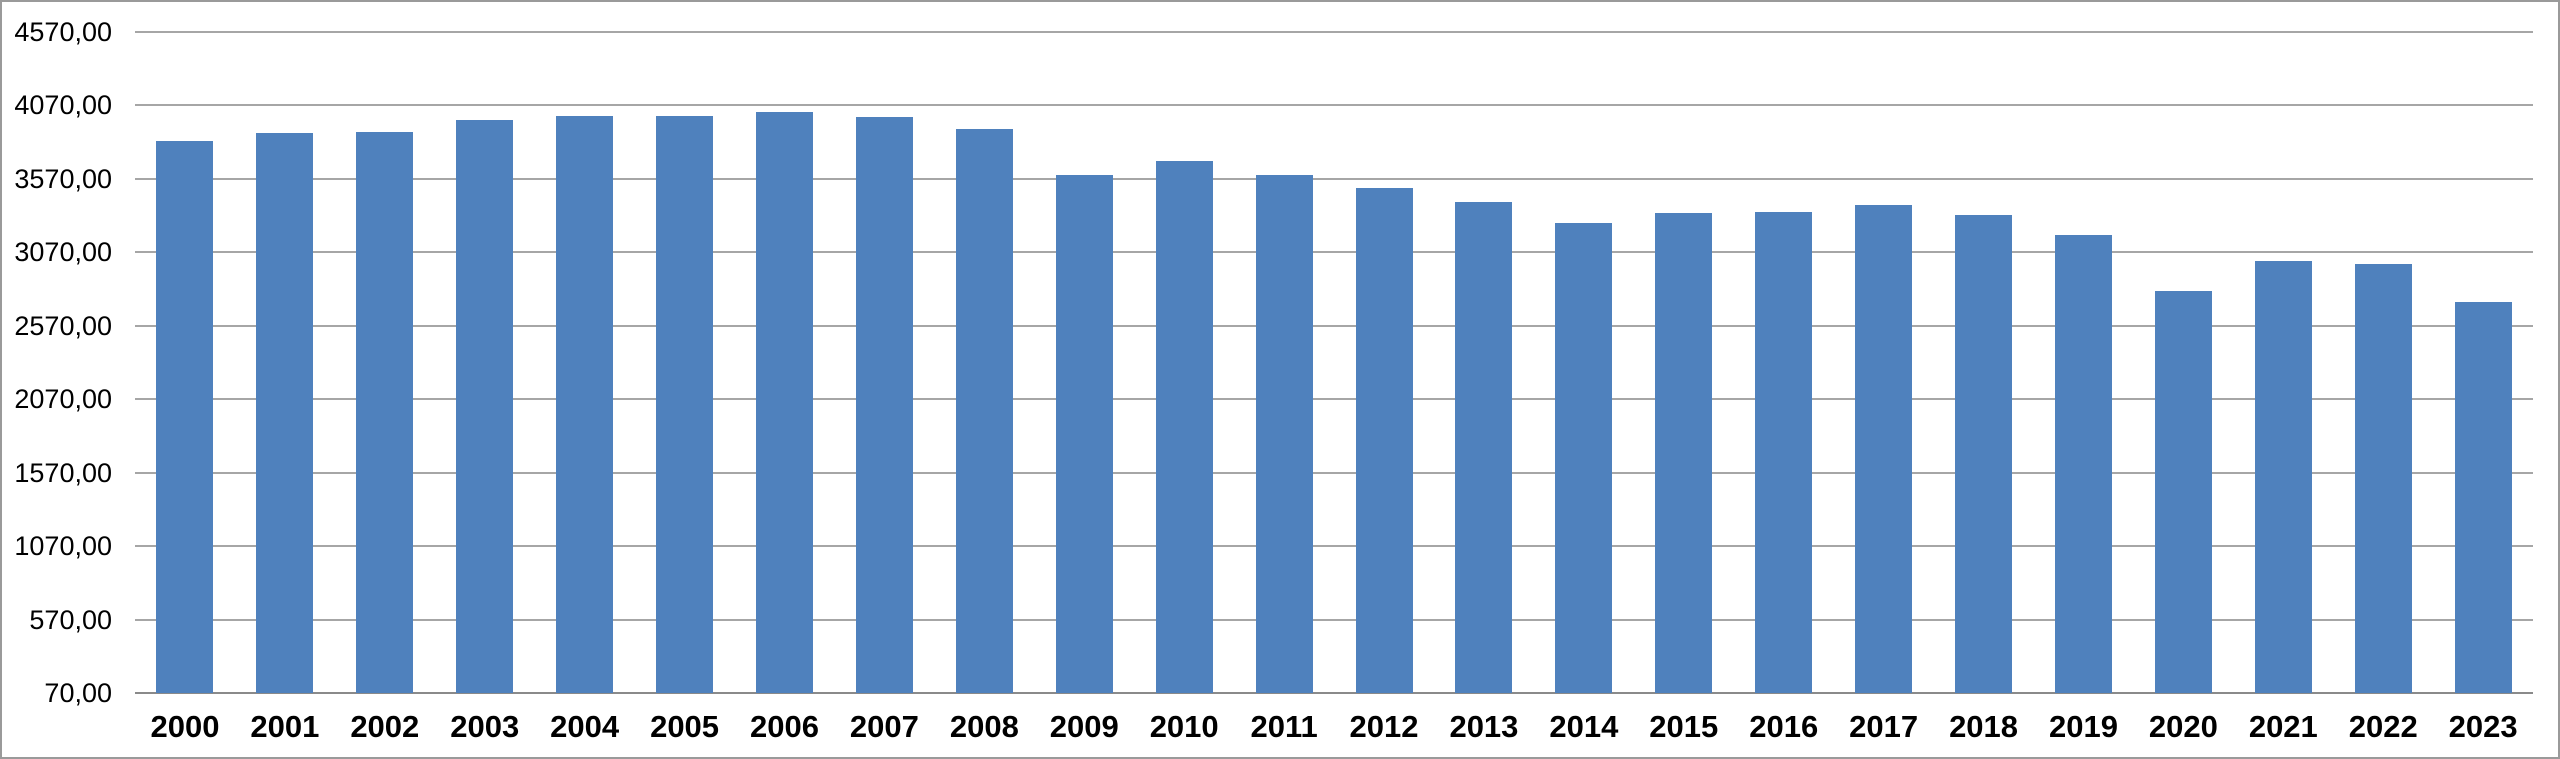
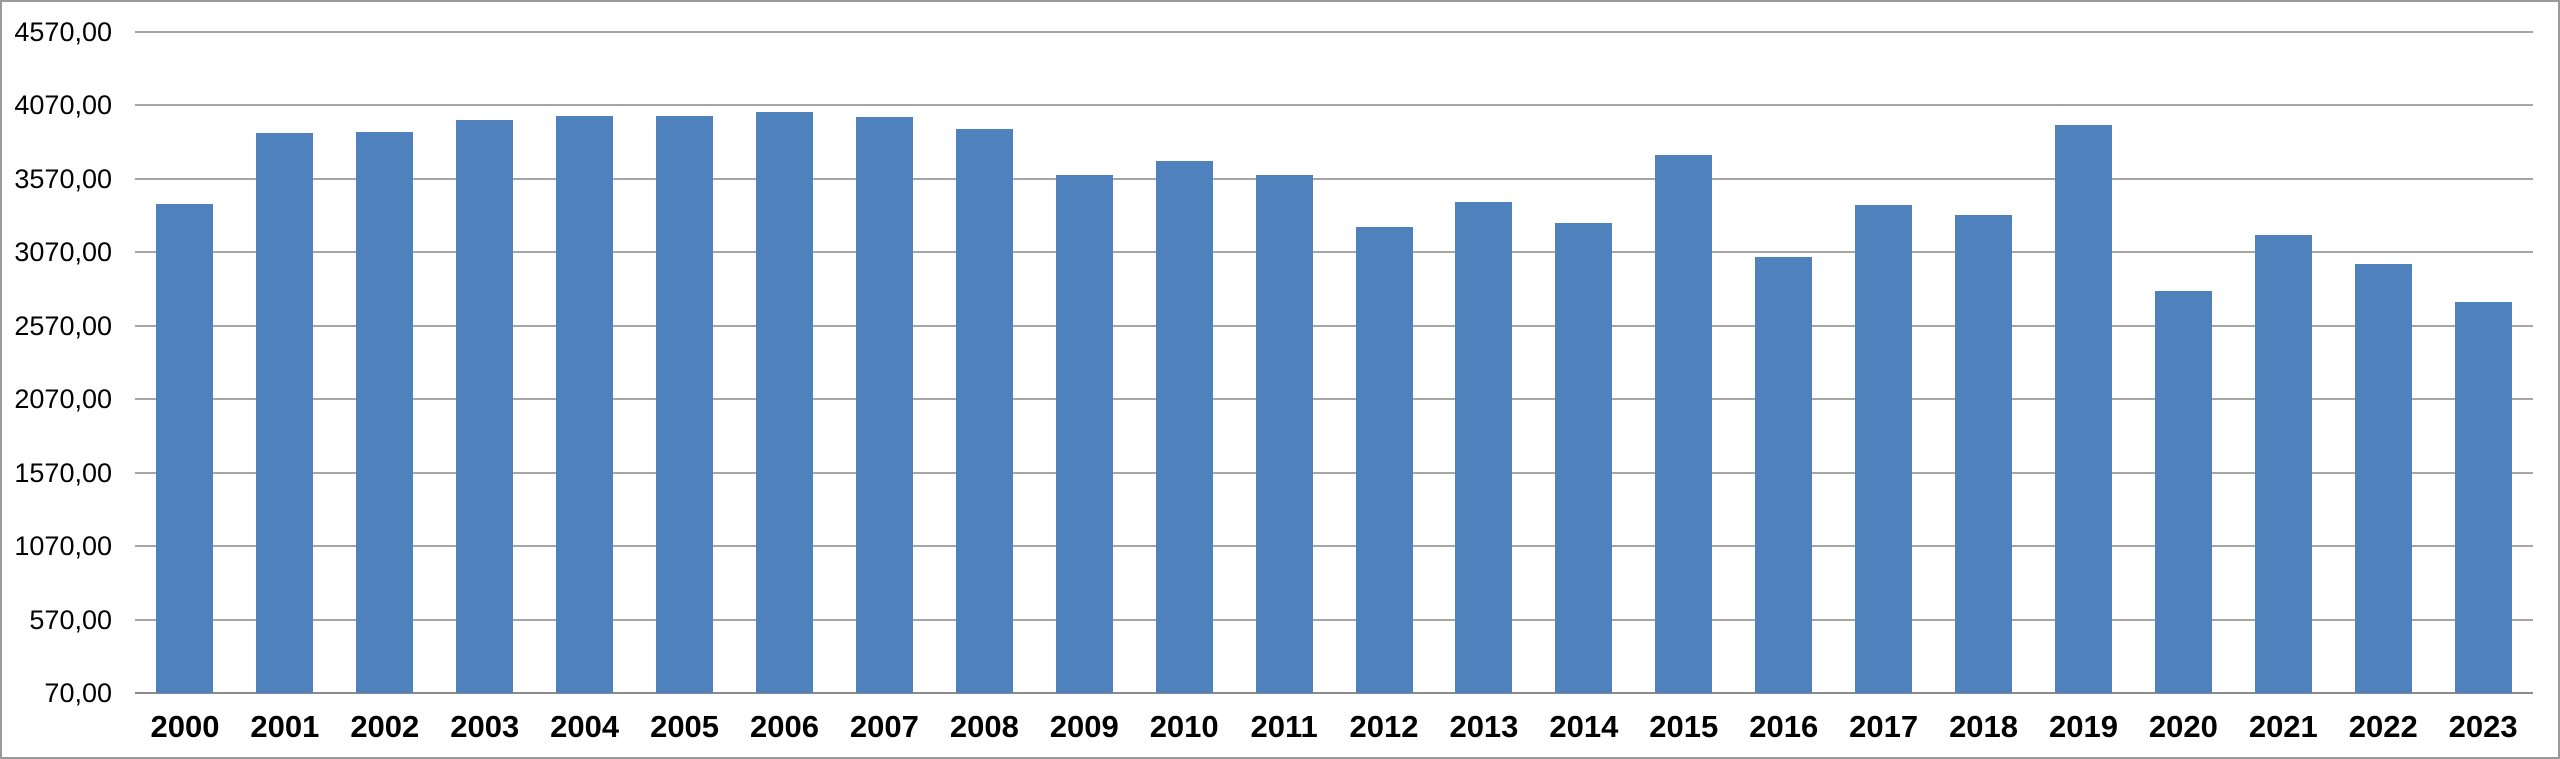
2000: 3820 -> 3400
2012: 3510 -> 3240
2015: 3340 -> 3730
2016: 3340 -> 3040
2019: 3180 -> 3940
2021: 3010 -> 3190
